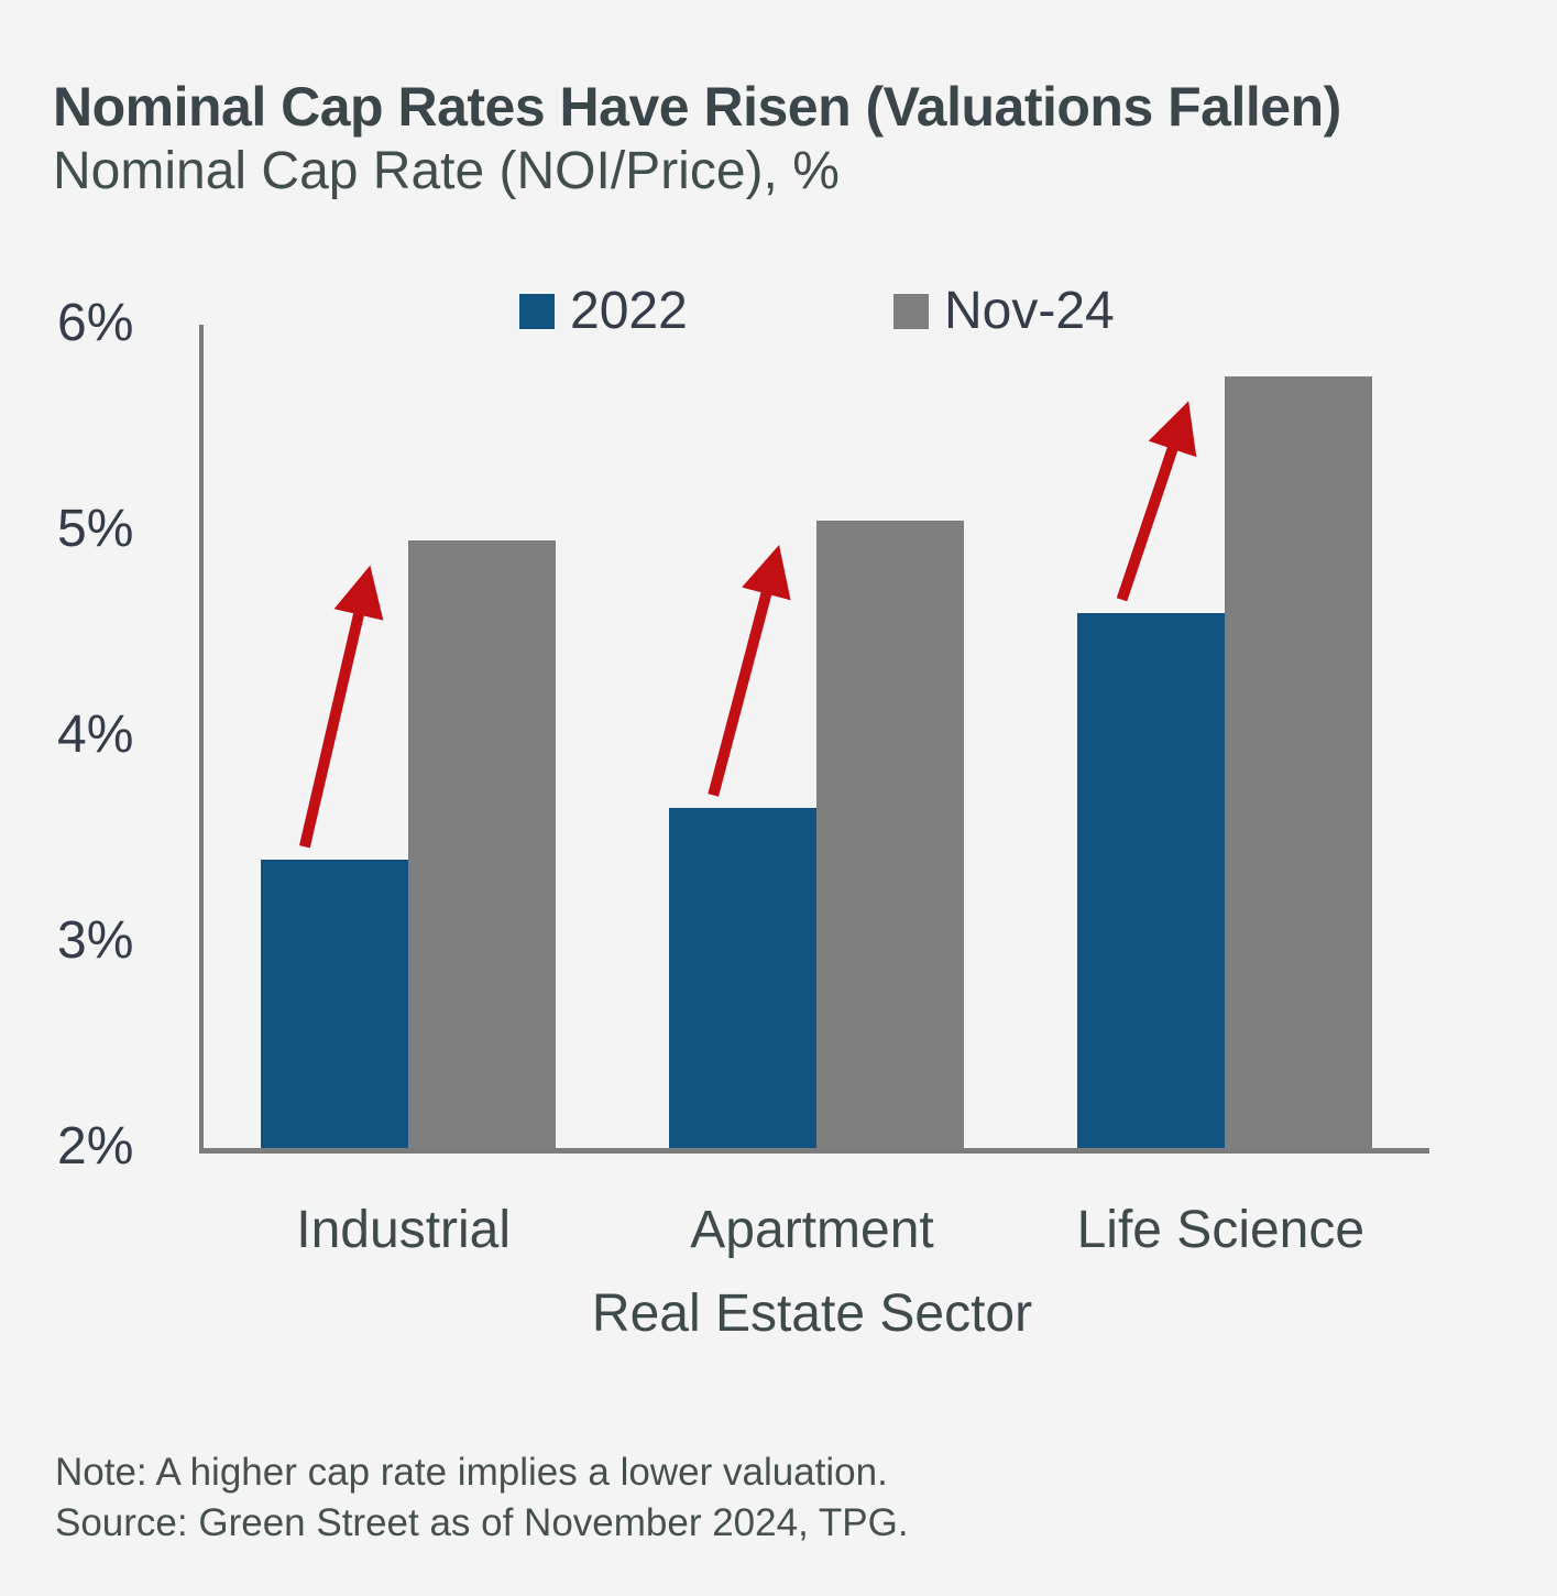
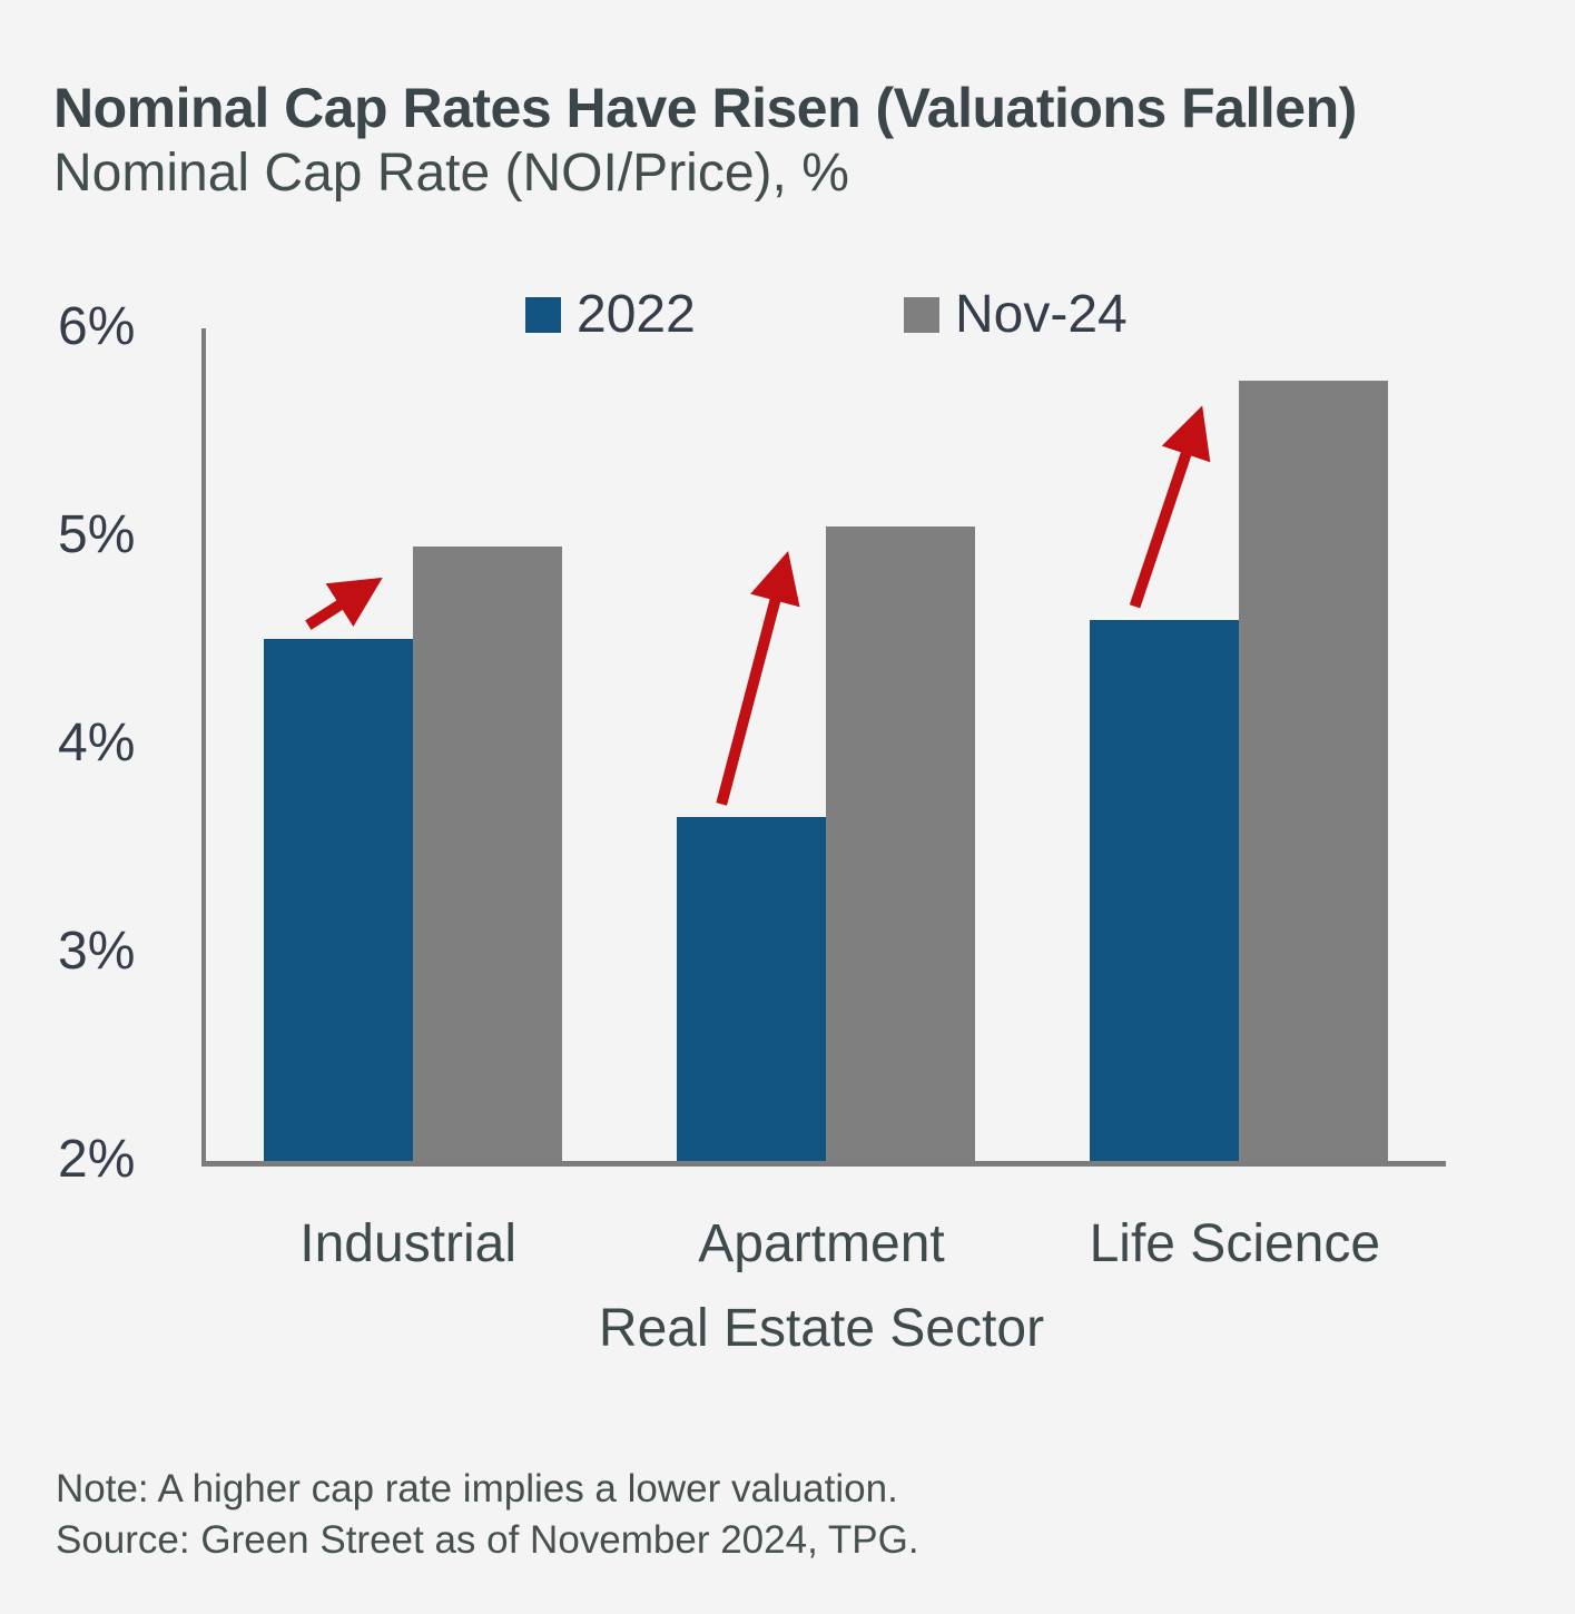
2022/Industrial: 3.40% -> 4.51%
